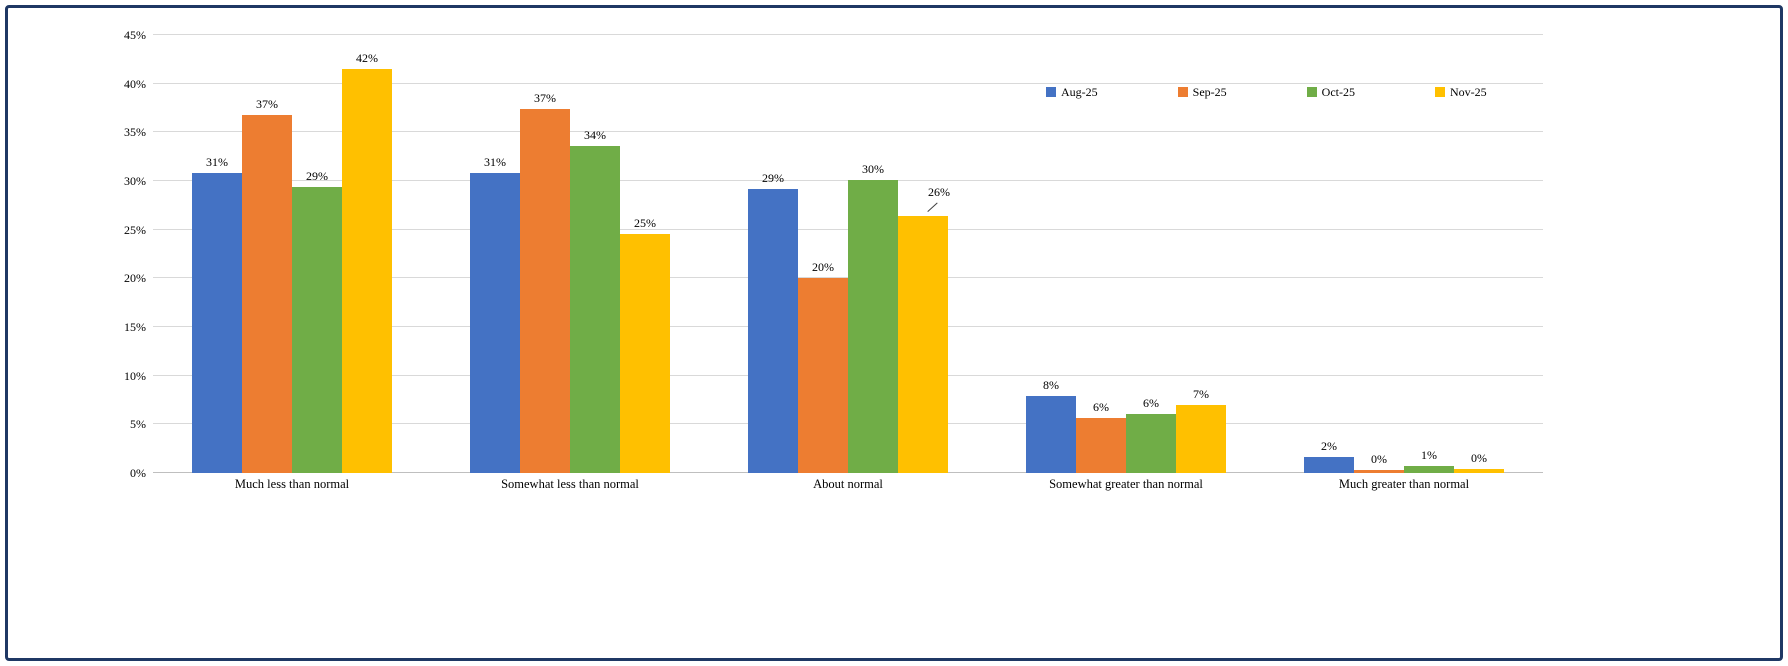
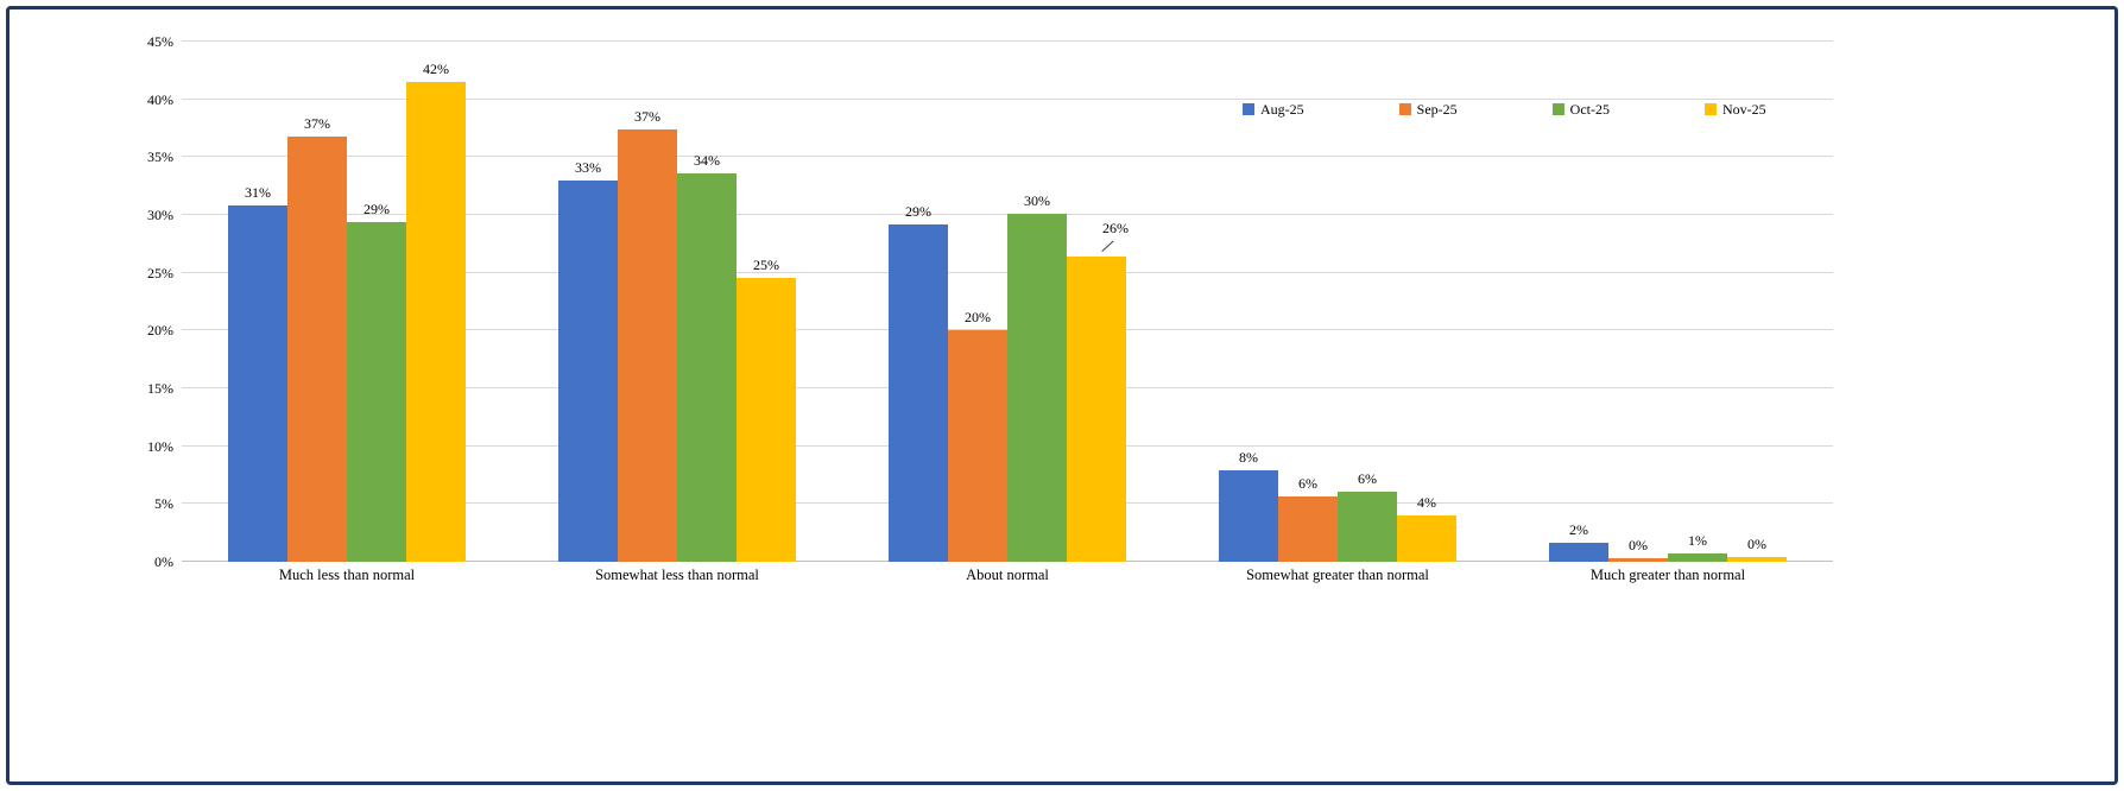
Aug-25/Somewhat less than normal: 31% -> 33%
Nov-25/Somewhat greater than normal: 7% -> 4%
